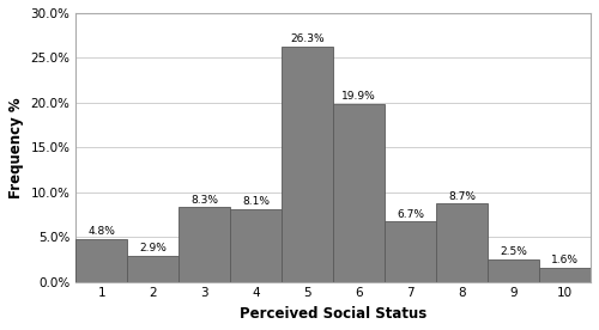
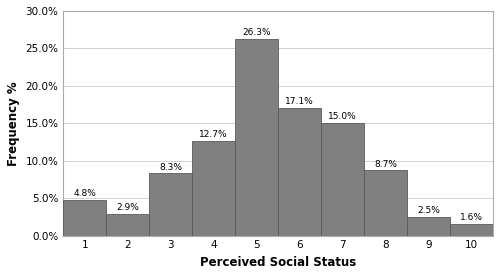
4: 8.1% -> 12.7%
6: 19.9% -> 17.1%
7: 6.7% -> 15.0%
